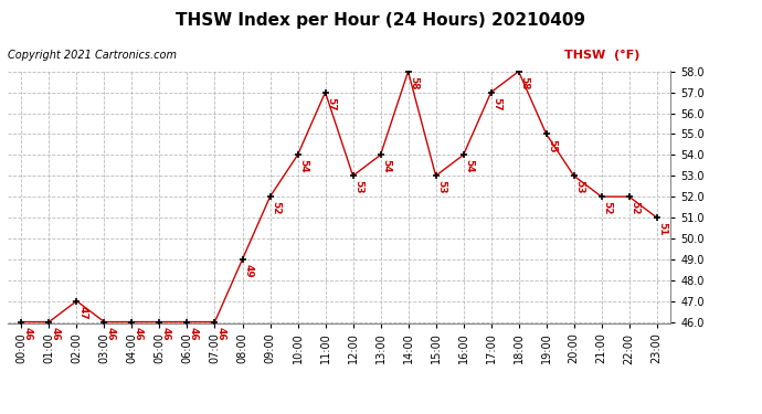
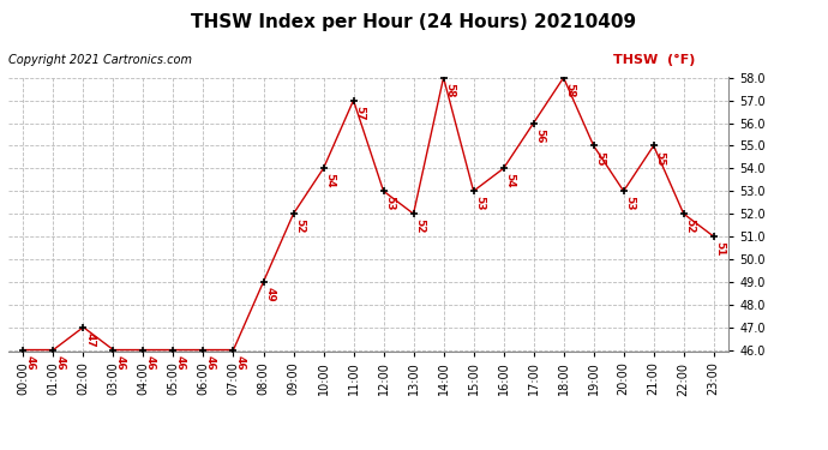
13:00: 54 -> 52
17:00: 57 -> 56
21:00: 52 -> 55
